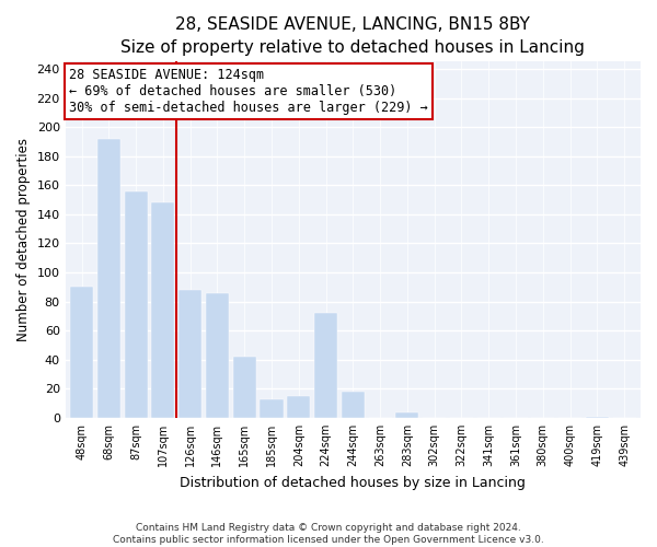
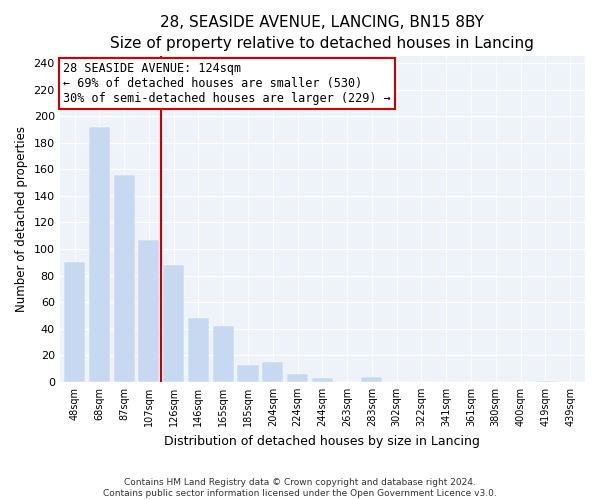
107sqm: 148 -> 107
146sqm: 86 -> 48
224sqm: 72 -> 6
244sqm: 18 -> 3
